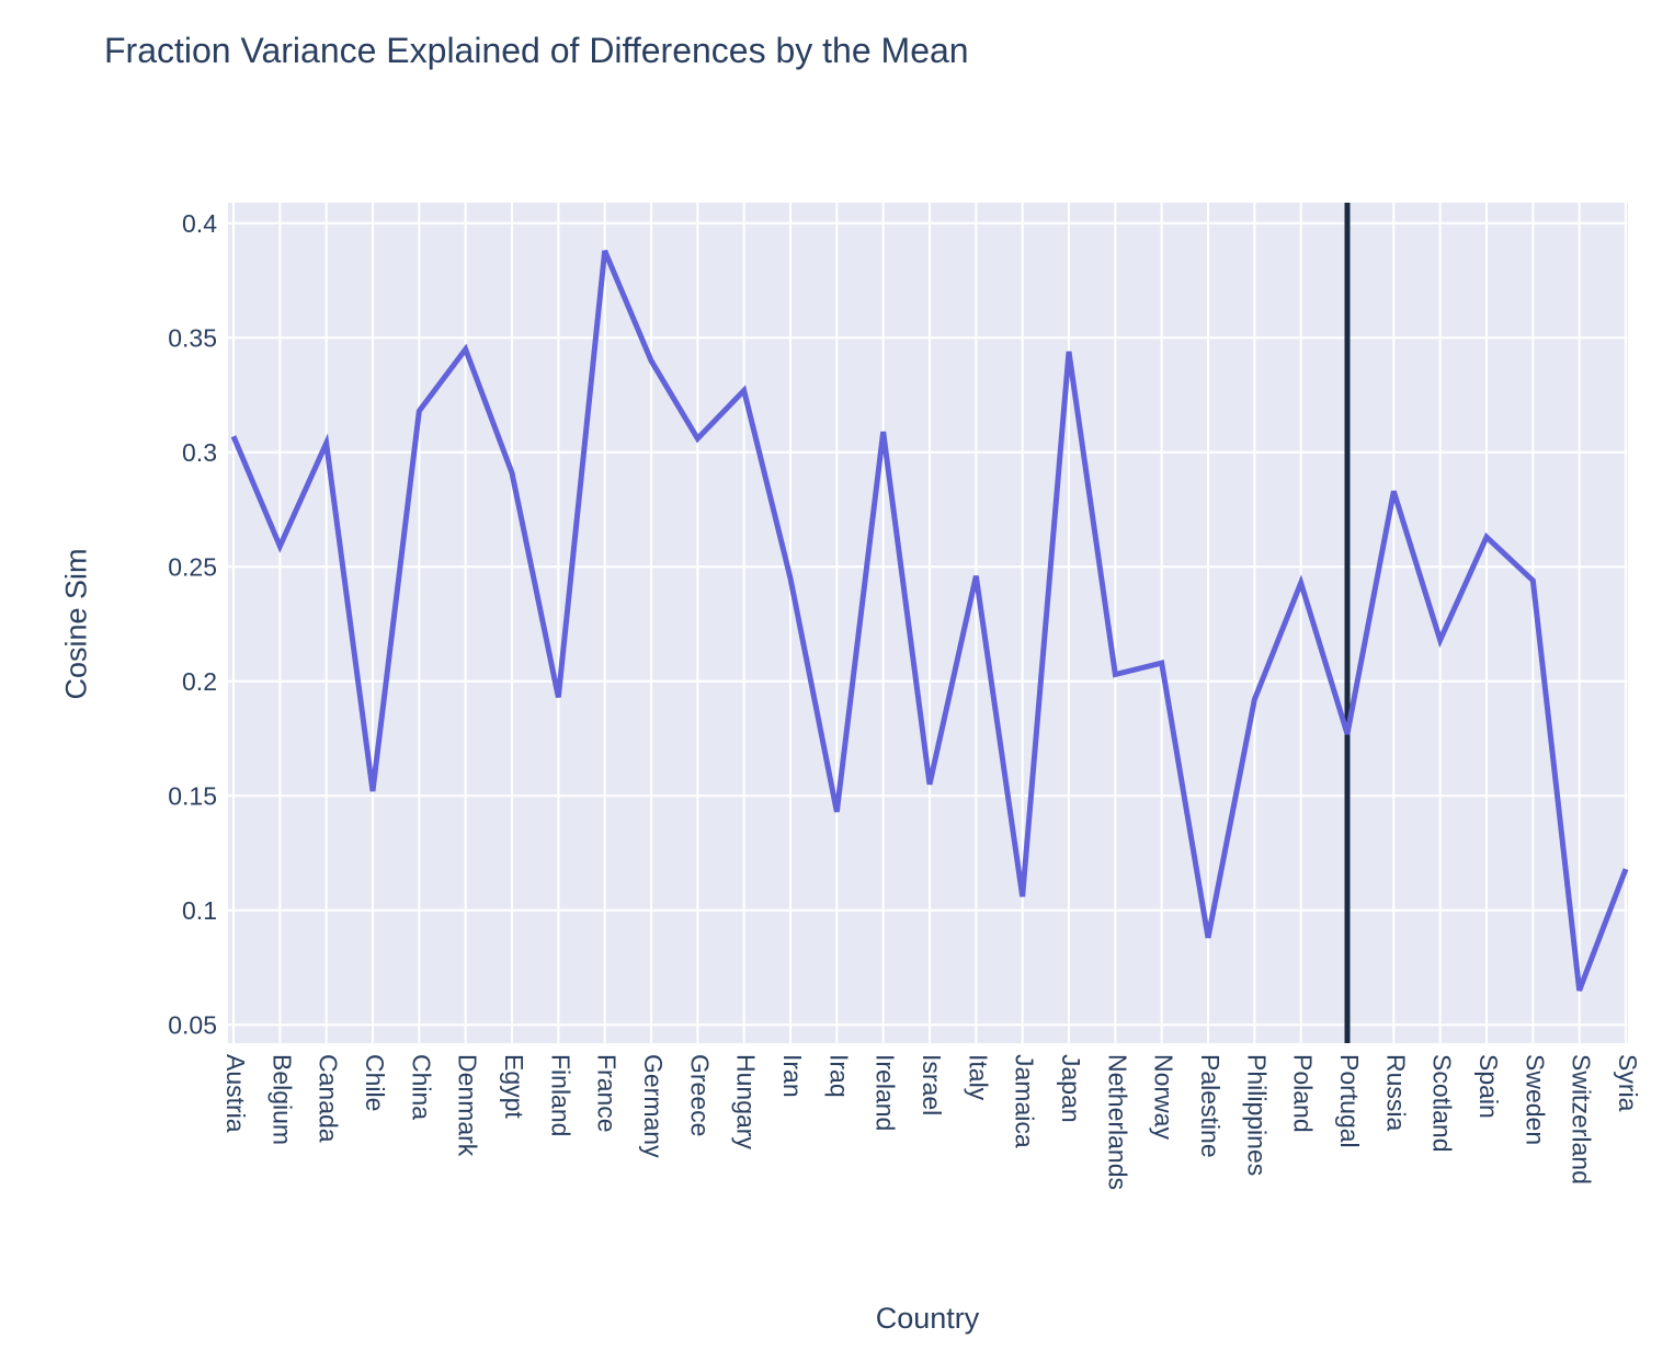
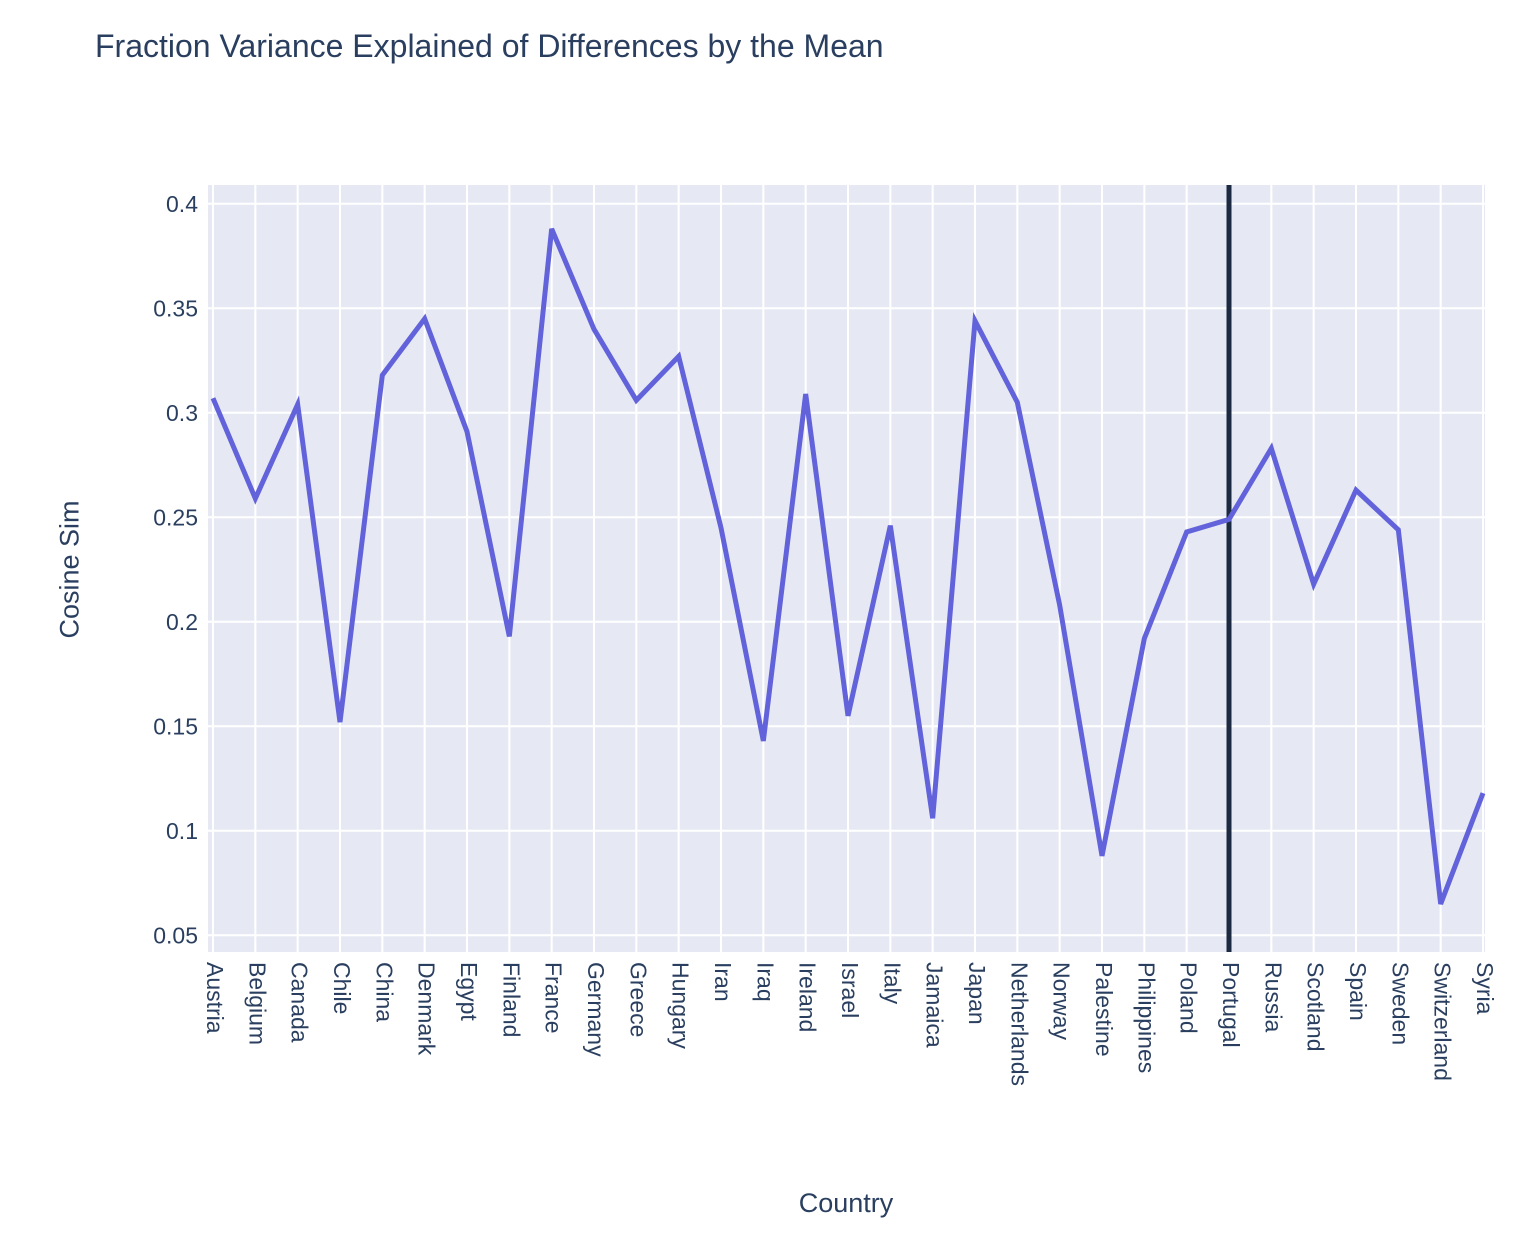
Netherlands: 0.203 -> 0.305
Portugal: 0.177 -> 0.249
